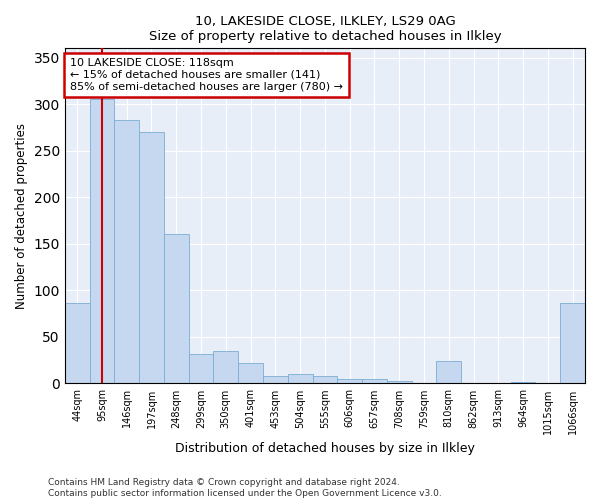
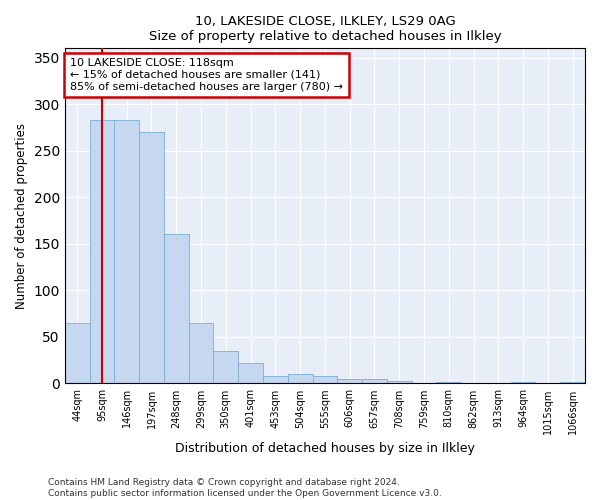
44sqm: 86 -> 65
95sqm: 306 -> 283
299sqm: 32 -> 65
810sqm: 24 -> 2
1066sqm: 86 -> 2
